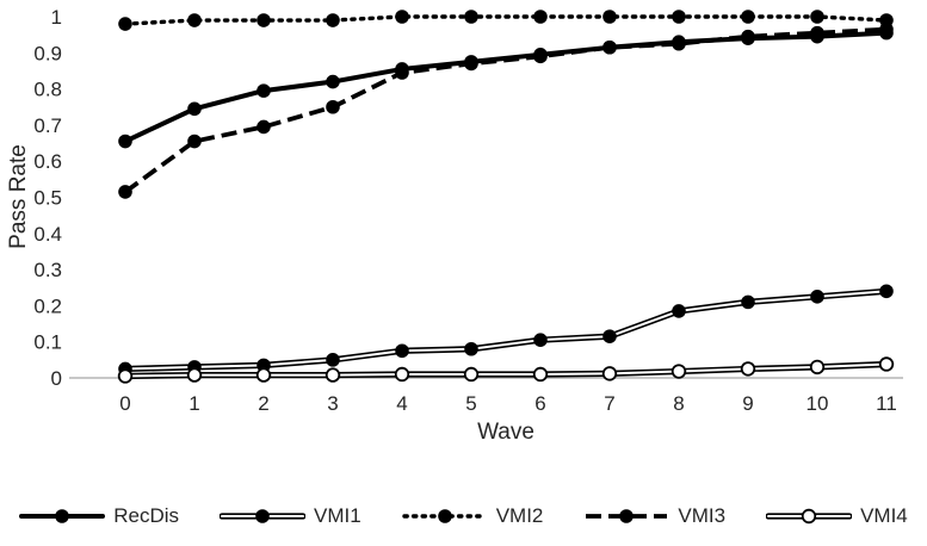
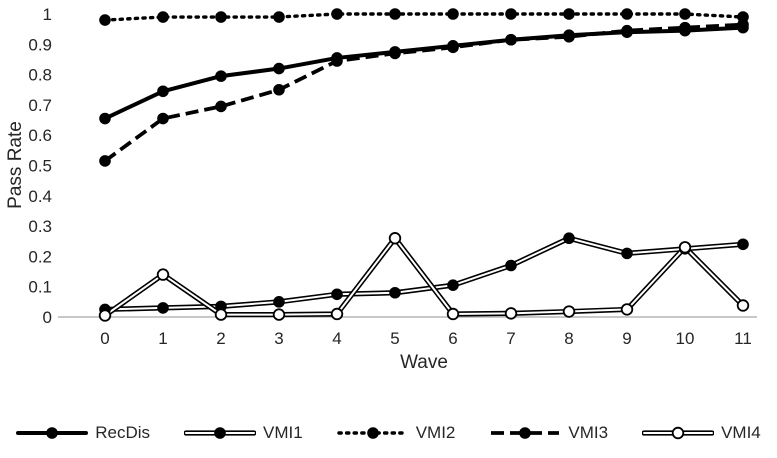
VMI4/1: 0.01 -> 0.14
VMI4/5: 0.01 -> 0.26
VMI1/7: 0.12 -> 0.17
VMI1/8: 0.18 -> 0.26
VMI4/10: 0.03 -> 0.23
